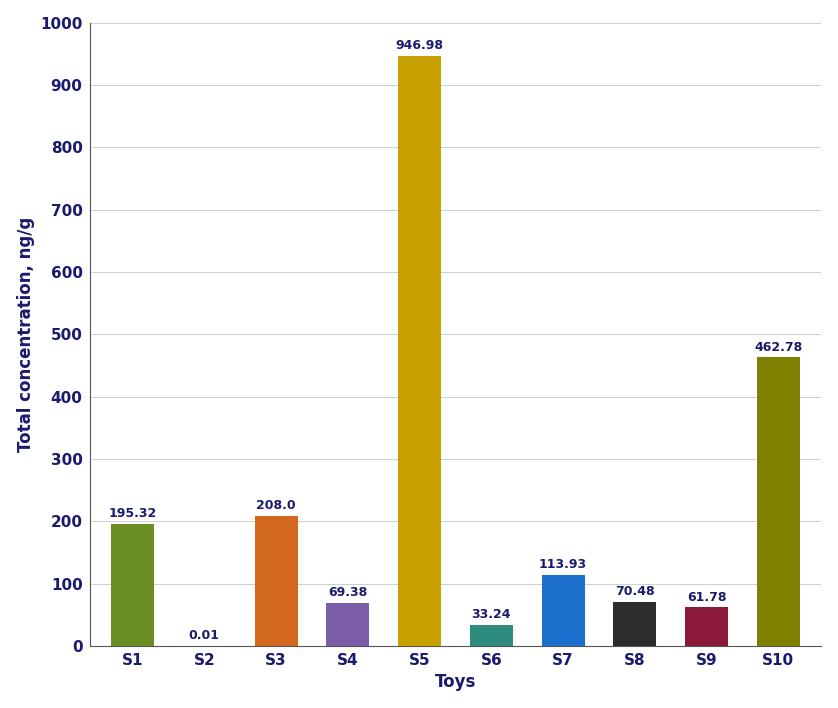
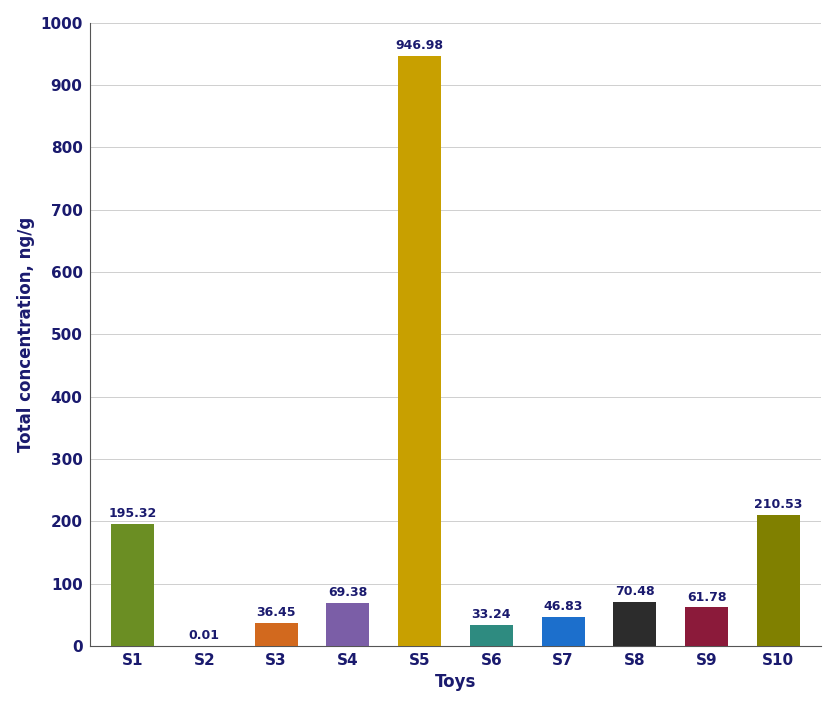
S3: 208.0 -> 36.45
S7: 113.93 -> 46.83
S10: 462.78 -> 210.53
